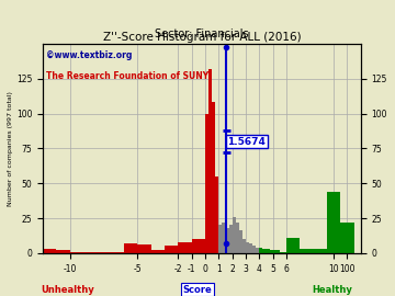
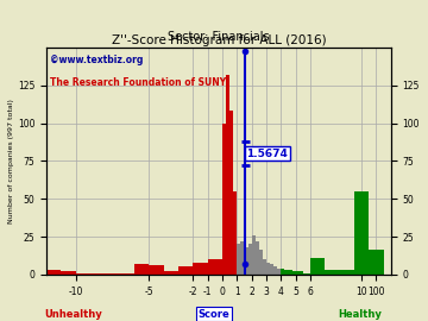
10: 44 -> 55
100: 22 -> 16
